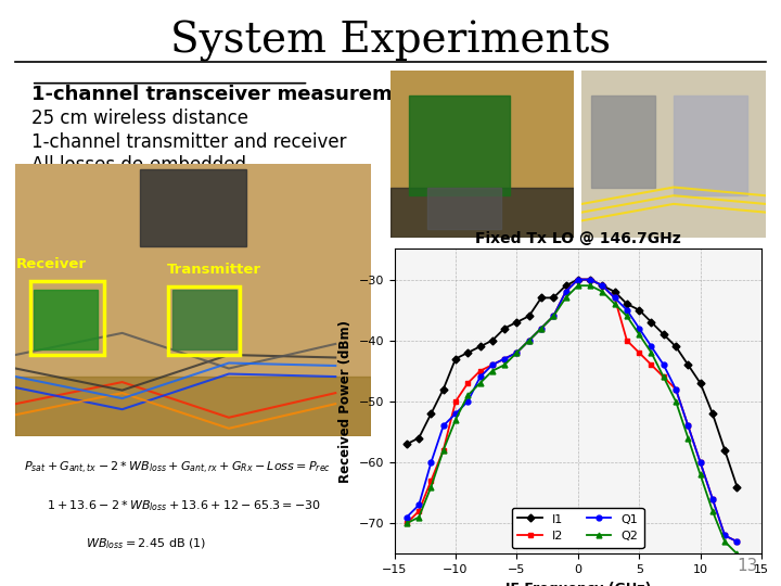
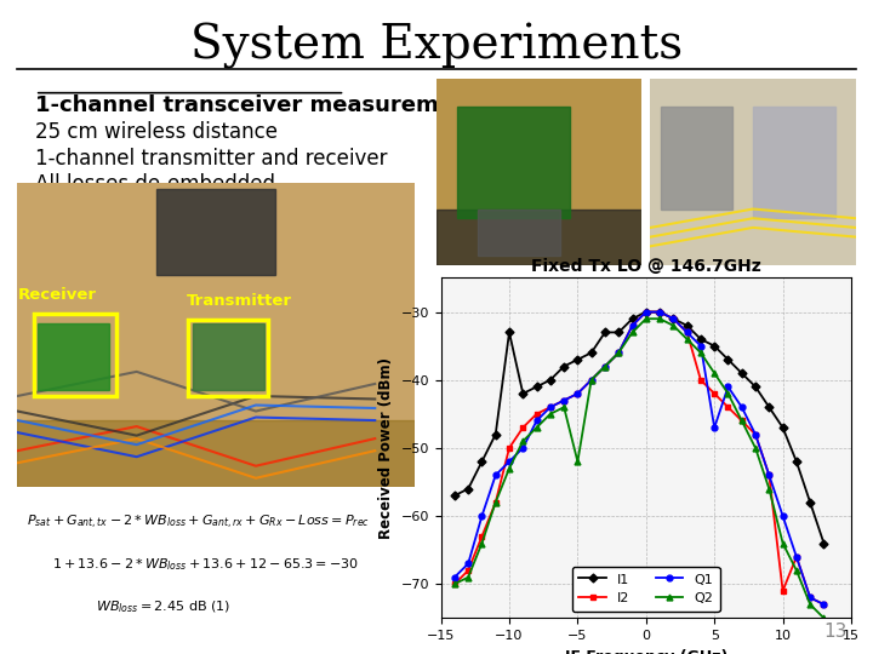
Fixed Tx LO @ 146.7GHz/I1/−10: -43 -> -33
Fixed Tx LO @ 146.7GHz/Q2/−5: -42 -> -52
Fixed Tx LO @ 146.7GHz/Q1/5: -38 -> -47
Fixed Tx LO @ 146.7GHz/I2/10: -60 -> -71
Fixed Tx LO @ 146.7GHz/Q2/10: -62 -> -64
